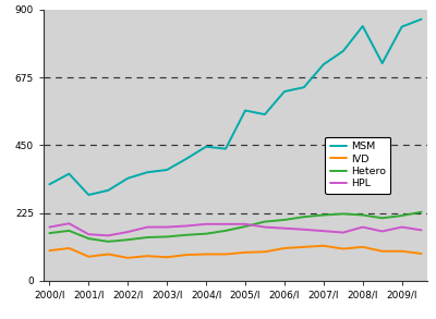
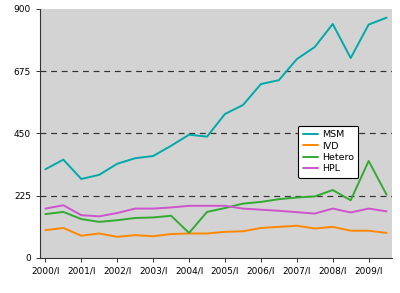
Hetero/2004/I: 156 -> 90
MSM/2005/I: 565 -> 520
Hetero/2008/I: 218 -> 245
Hetero/2009/I: 216 -> 350
